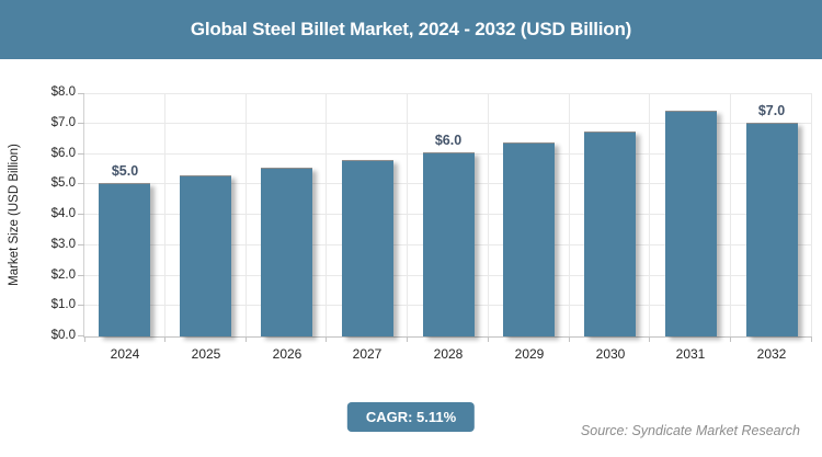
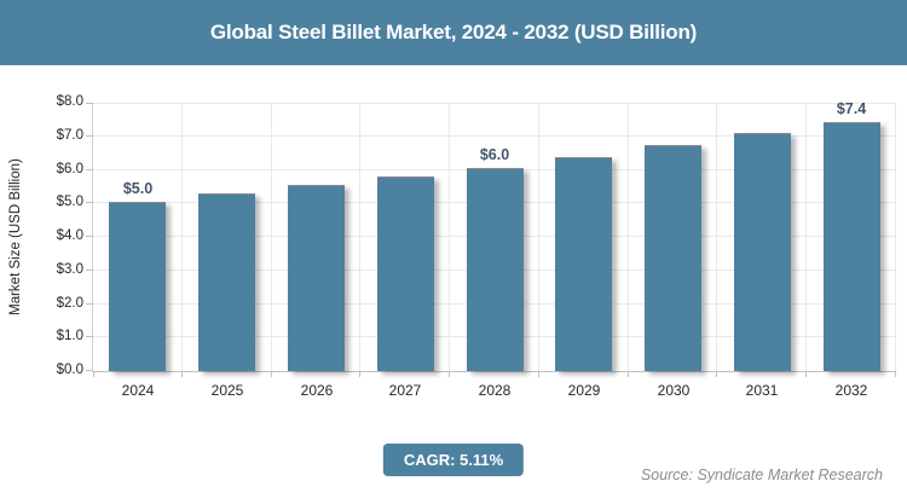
2031: $7.4 -> $7.0
2032: $7.0 -> $7.4
